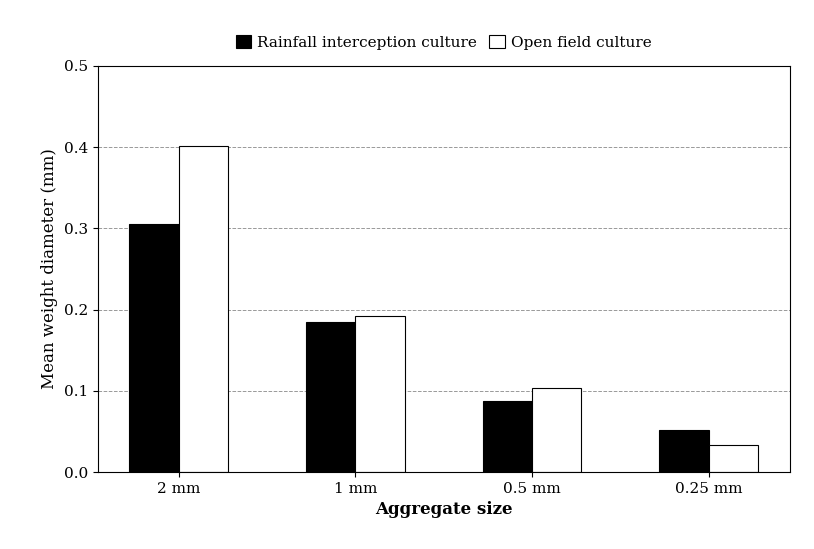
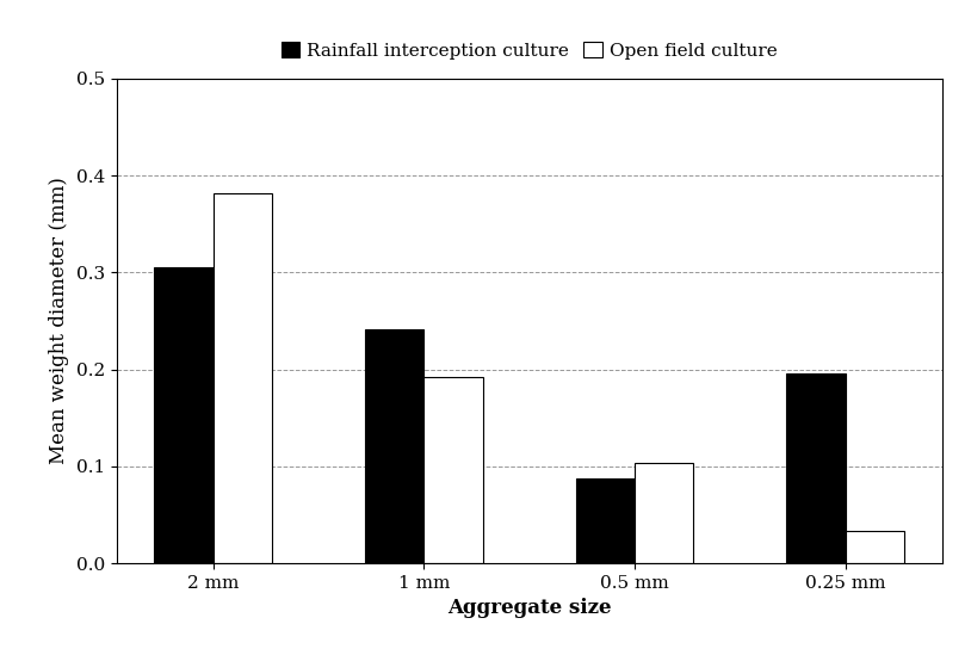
Open field culture/2 mm: 0.401 -> 0.382
Rainfall interception culture/1 mm: 0.185 -> 0.242
Rainfall interception culture/0.25 mm: 0.052 -> 0.196
